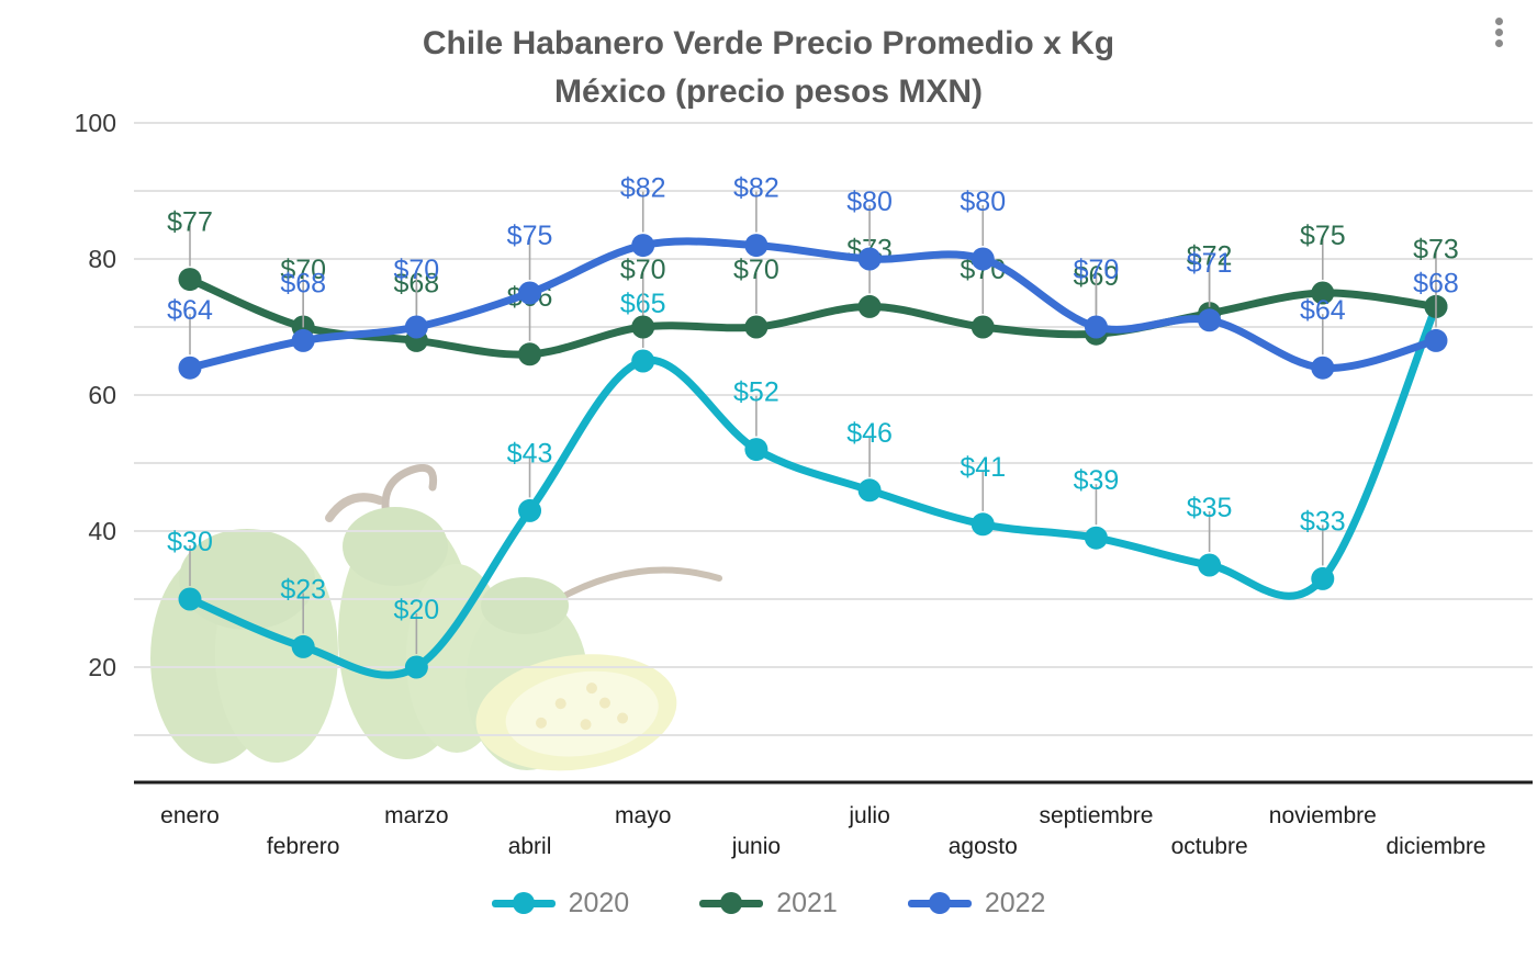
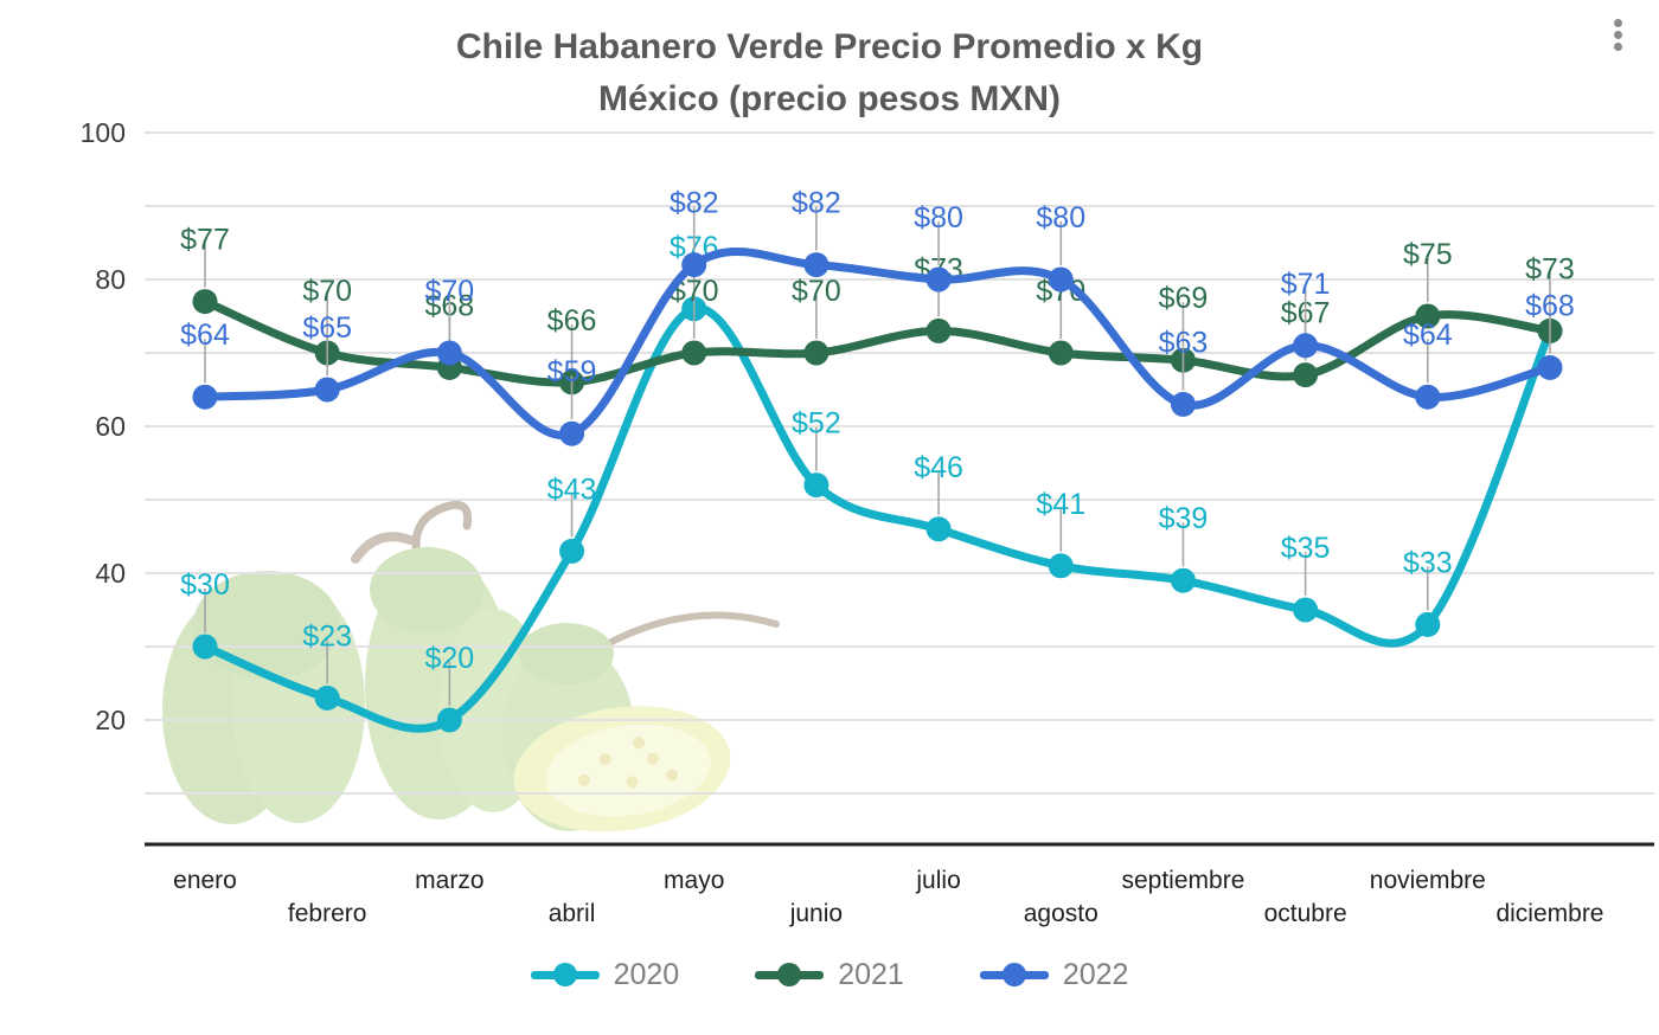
2022/febrero: $68 -> $65
2022/abril: $75 -> $59
2020/mayo: $65 -> $76
2022/septiembre: $70 -> $63
2021/octubre: $72 -> $67
